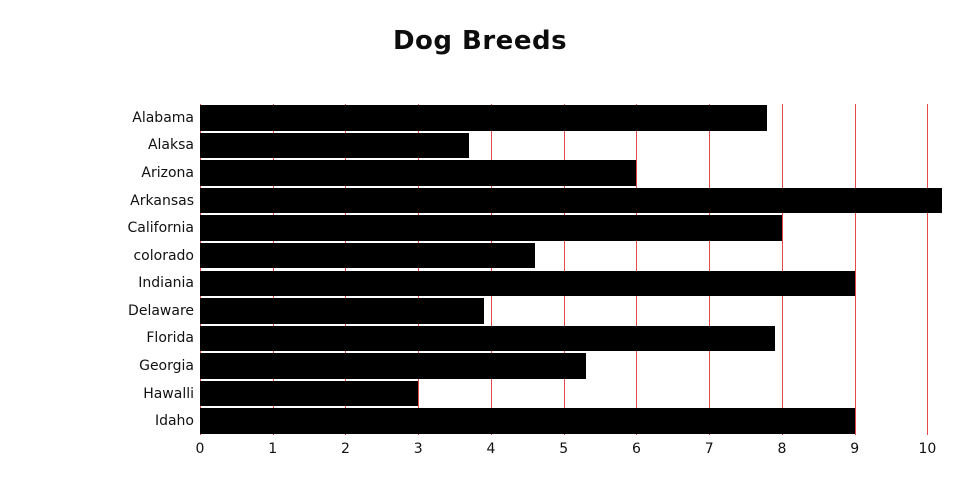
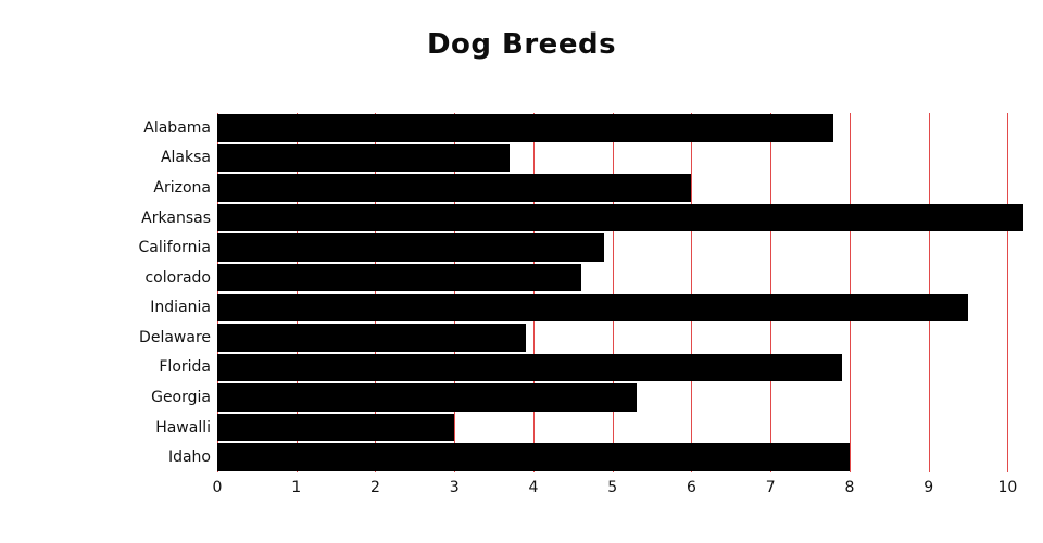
California: 8.0 -> 4.9
Indiania: 9.0 -> 9.5
Idaho: 9.0 -> 8.0
